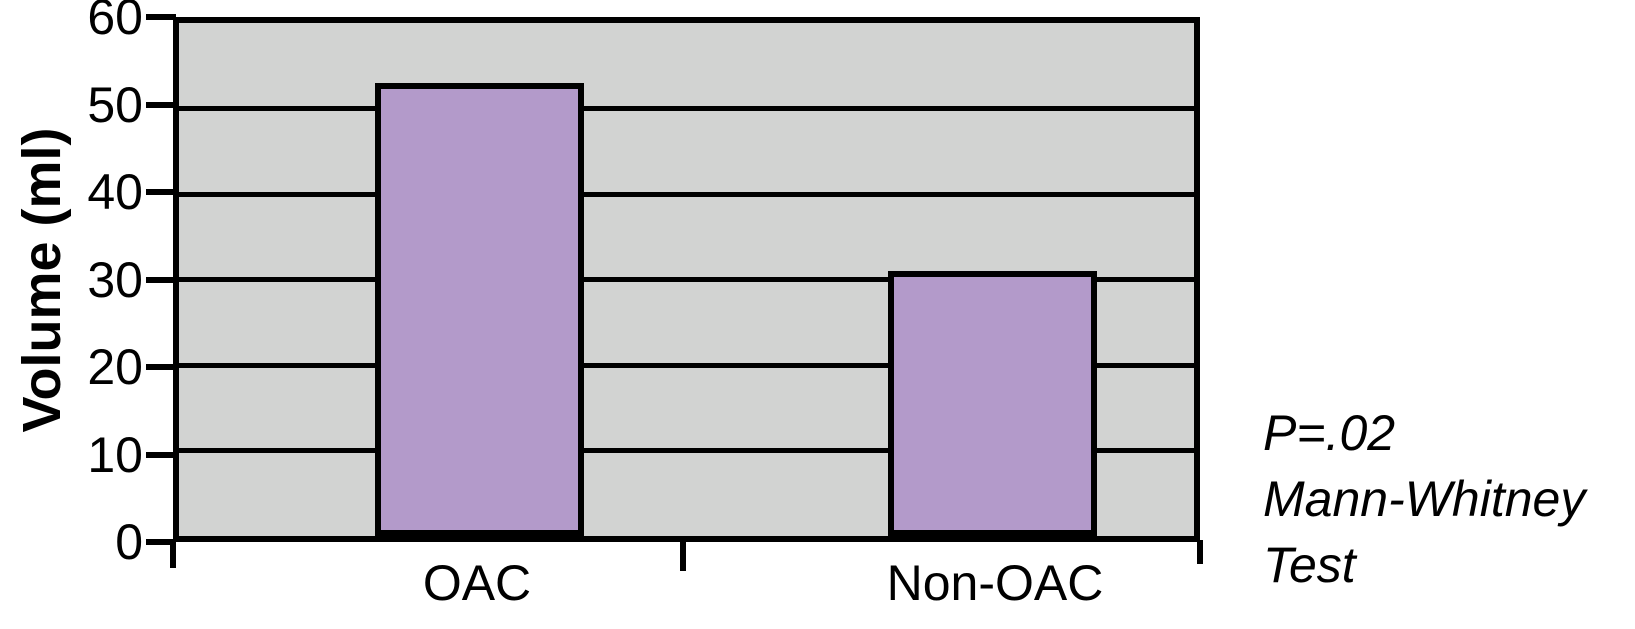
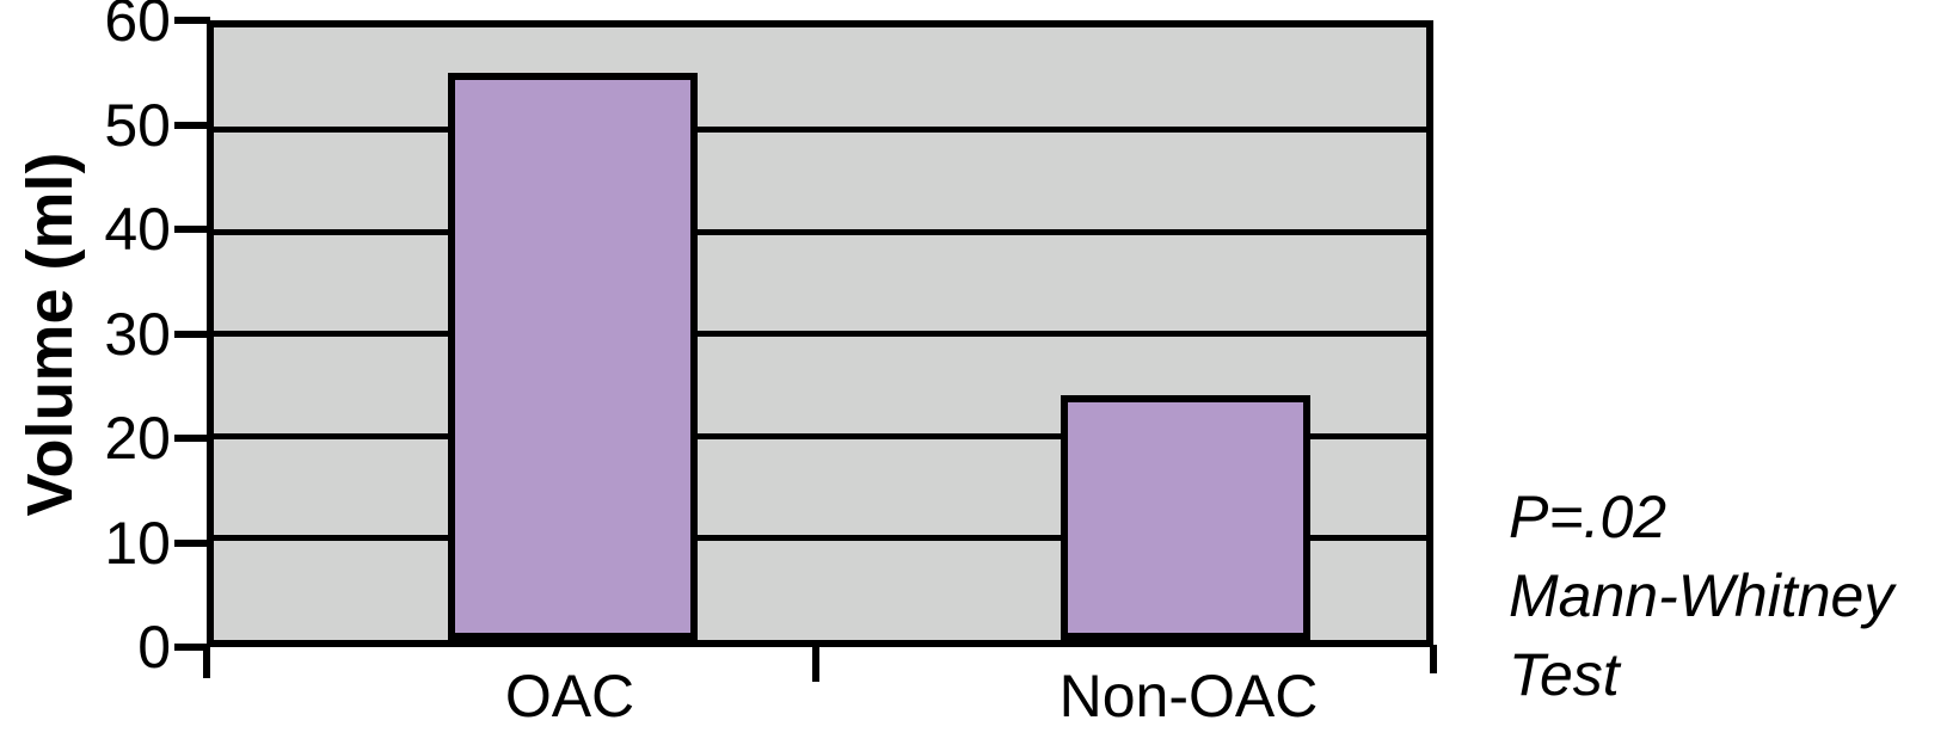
OAC: 53 -> 56
Non-OAC: 31 -> 24
